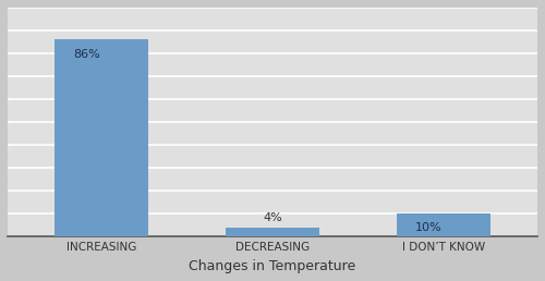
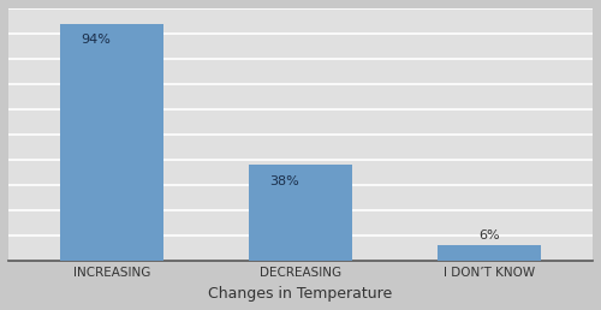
INCREASING: 86% -> 94%
DECREASING: 4% -> 38%
I DON’T KNOW: 10% -> 6%
